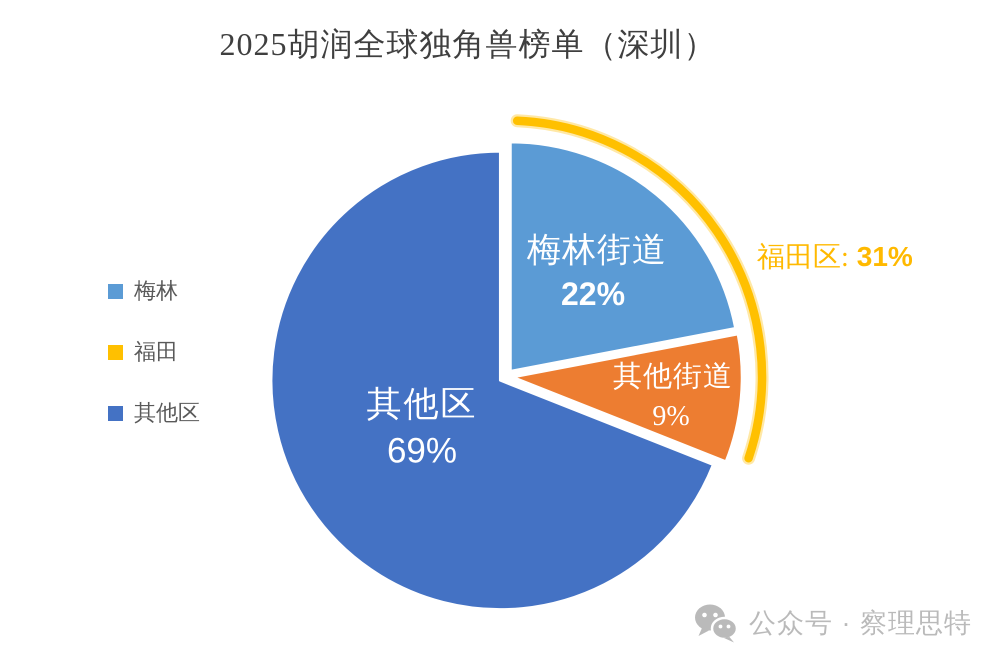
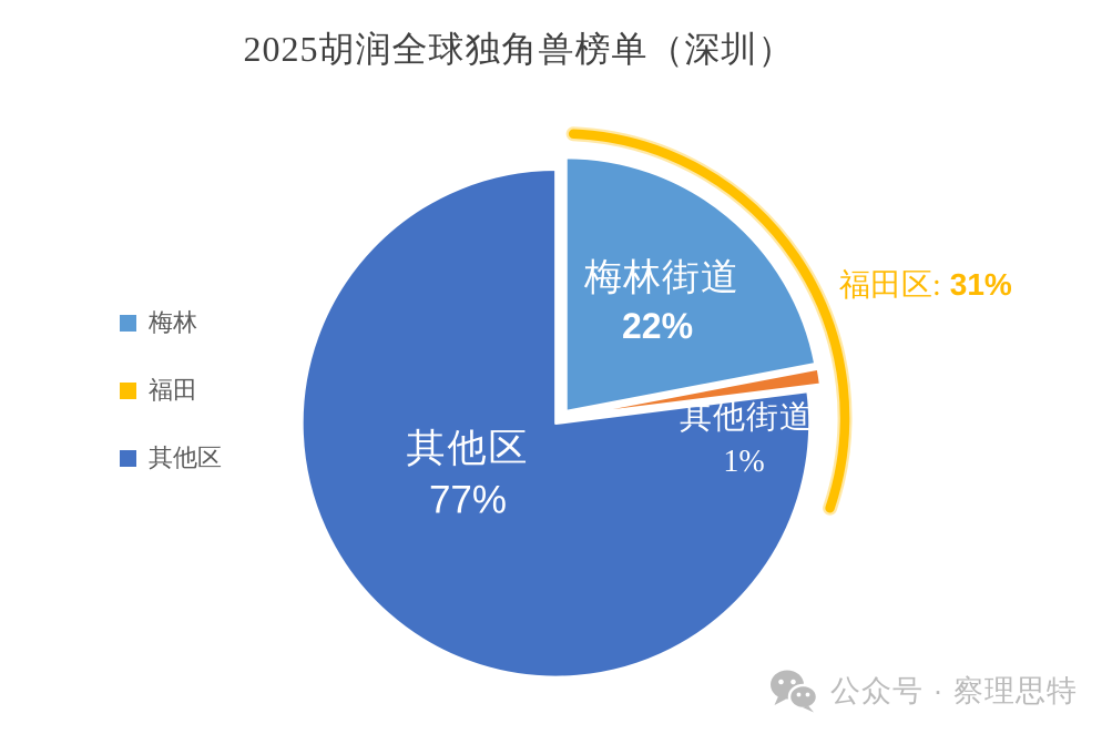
其他街道: 9% -> 1%
其他区: 69% -> 77%
